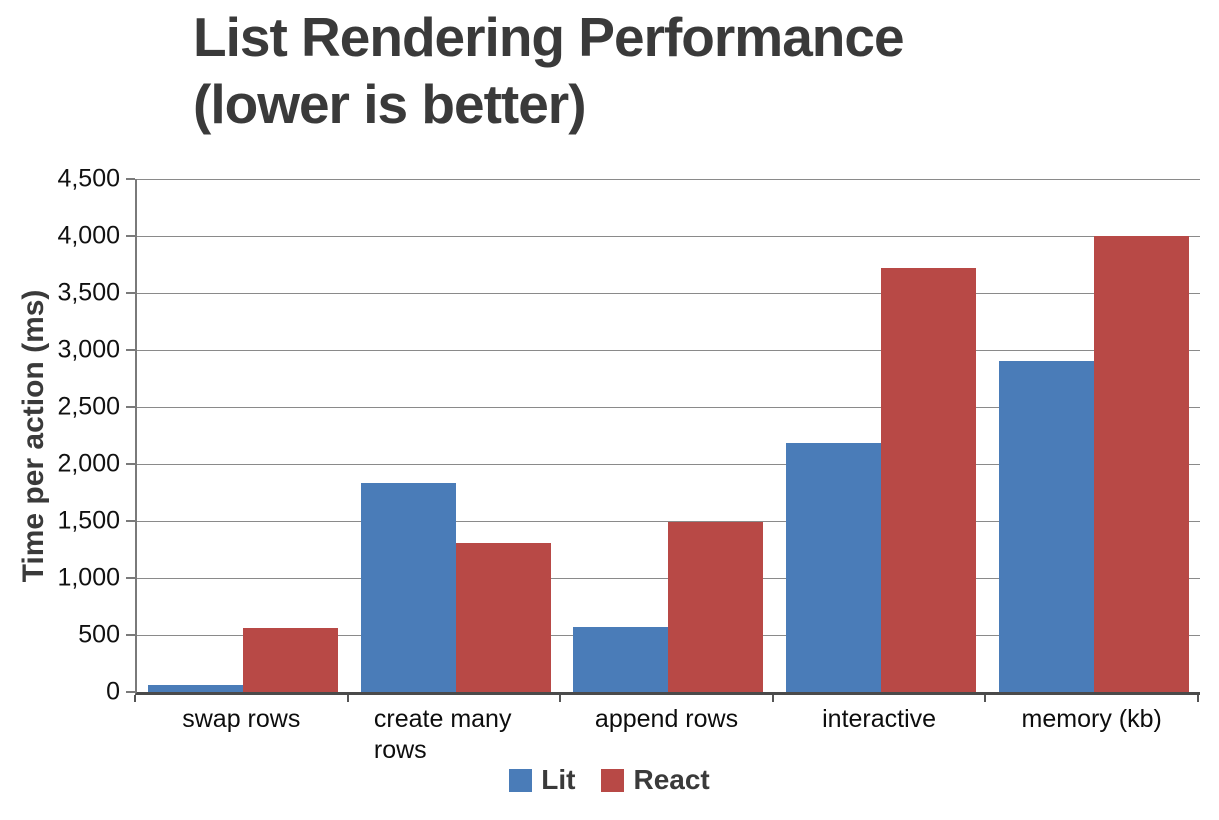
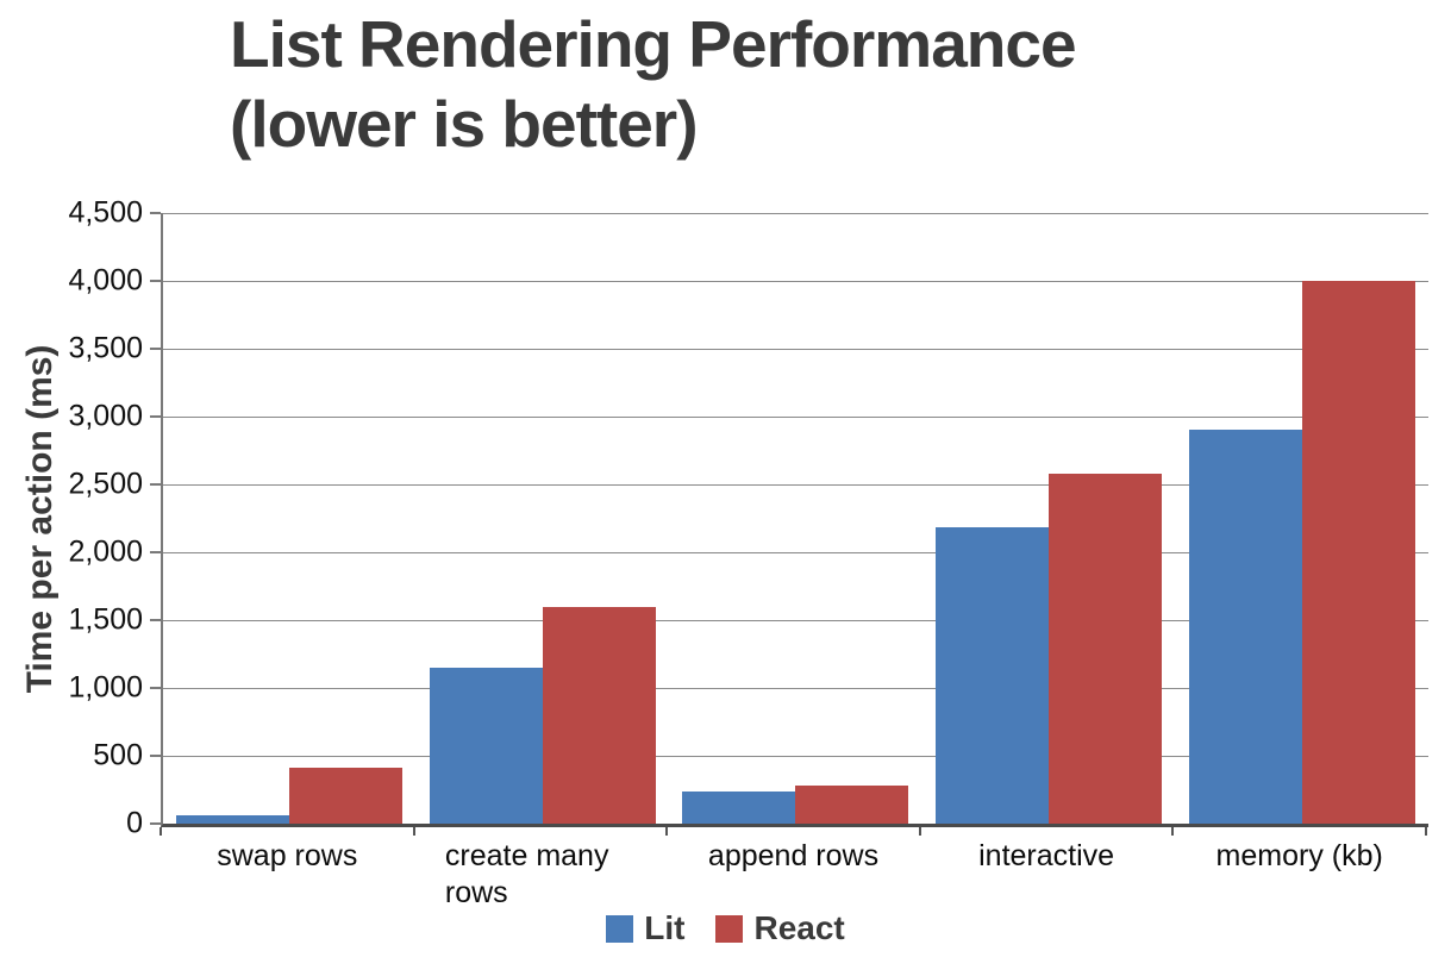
React/swap rows: 560 -> 410
Lit/create many rows: 1830 -> 1150
React/create many rows: 1310 -> 1600
Lit/append rows: 570 -> 240
React/append rows: 1490 -> 280
React/interactive: 3720 -> 2580
